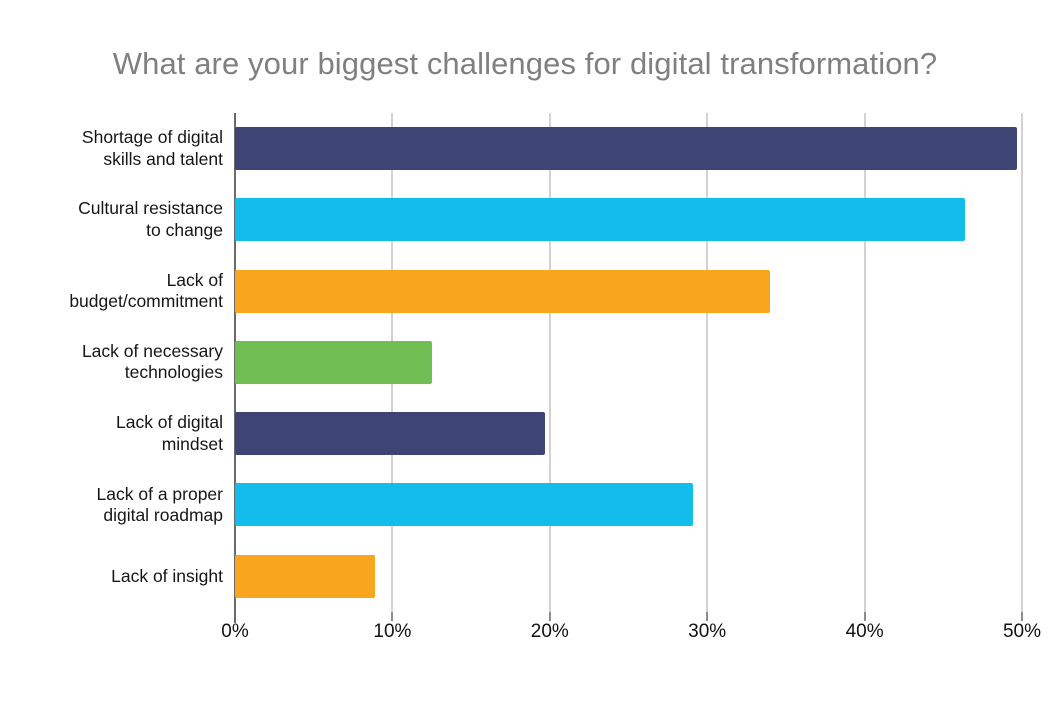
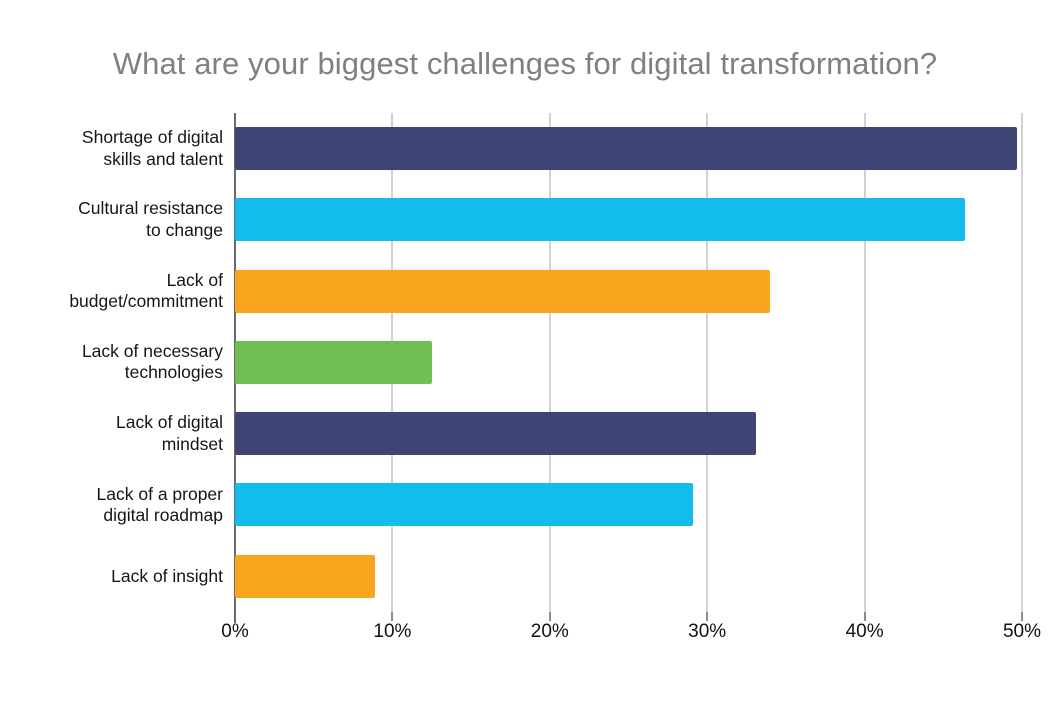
Lack of digital mindset: 19.7% -> 33.1%
